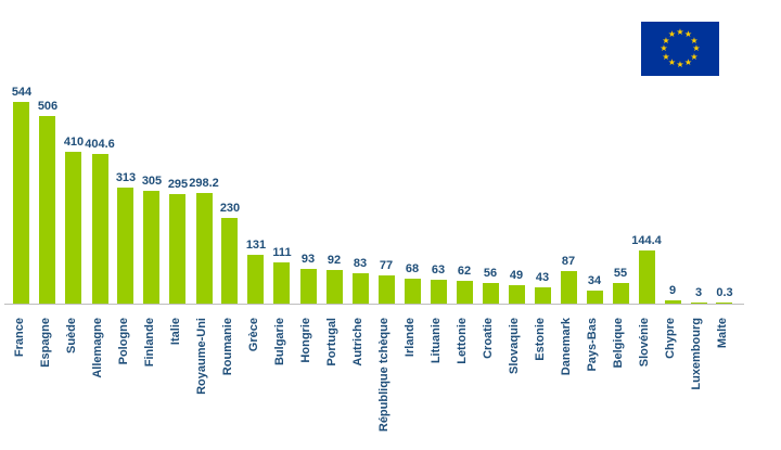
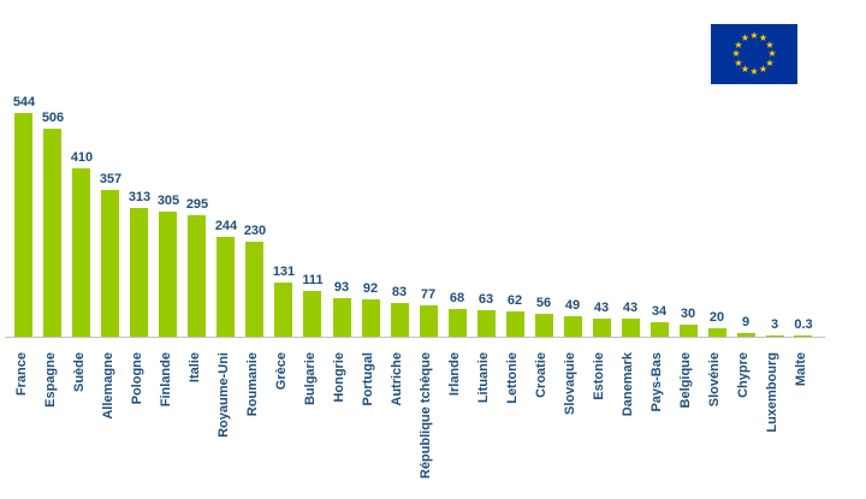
Allemagne: 404.6 -> 357
Royaume-Uni: 298.2 -> 244
Danemark: 87 -> 43
Belgique: 55 -> 30
Slovénie: 144.4 -> 20
